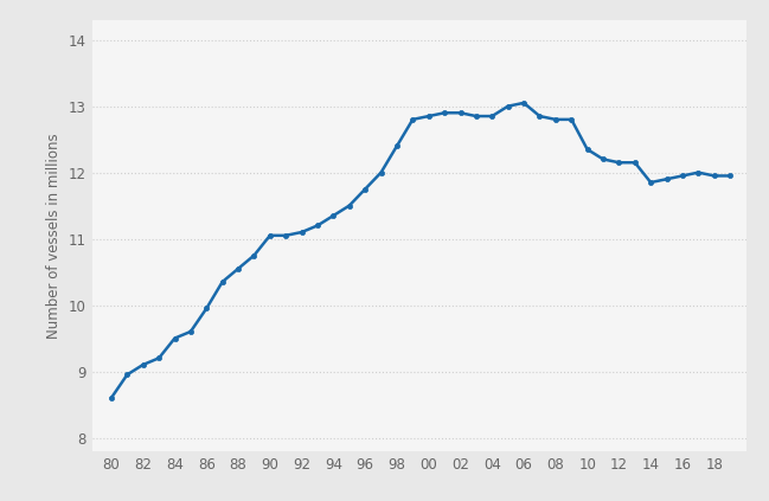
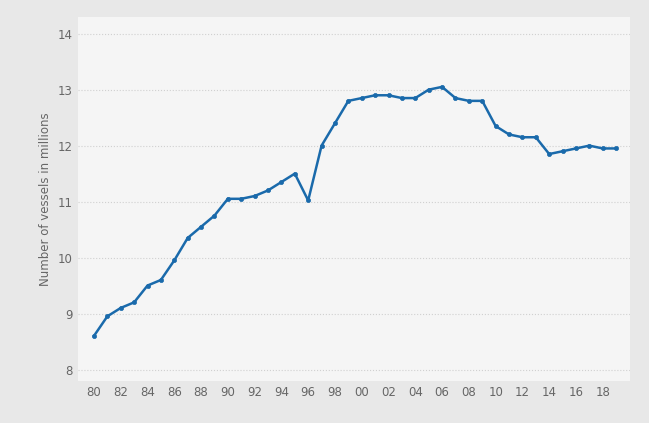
96: 11.75 -> 11.02
